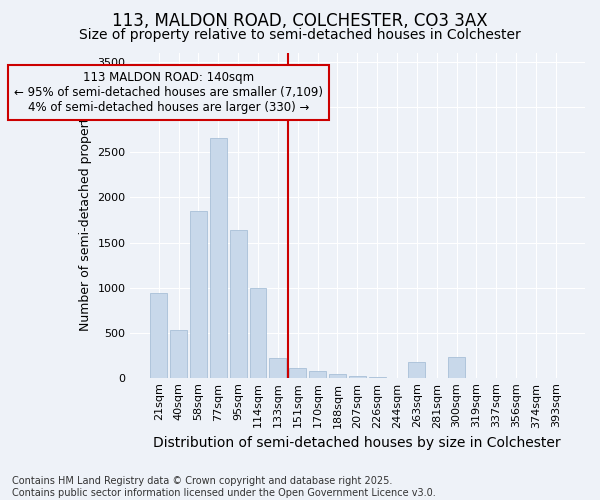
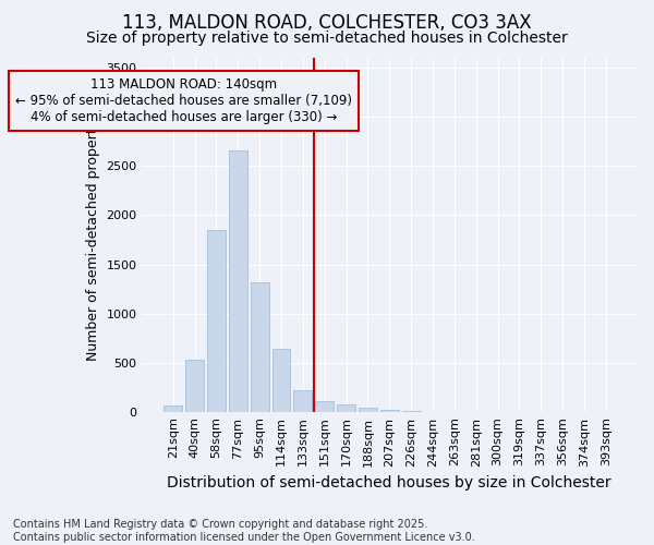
21sqm: 940 -> 80
95sqm: 1640 -> 1320
114sqm: 1000 -> 640
263sqm: 180 -> 0
300sqm: 240 -> 0
